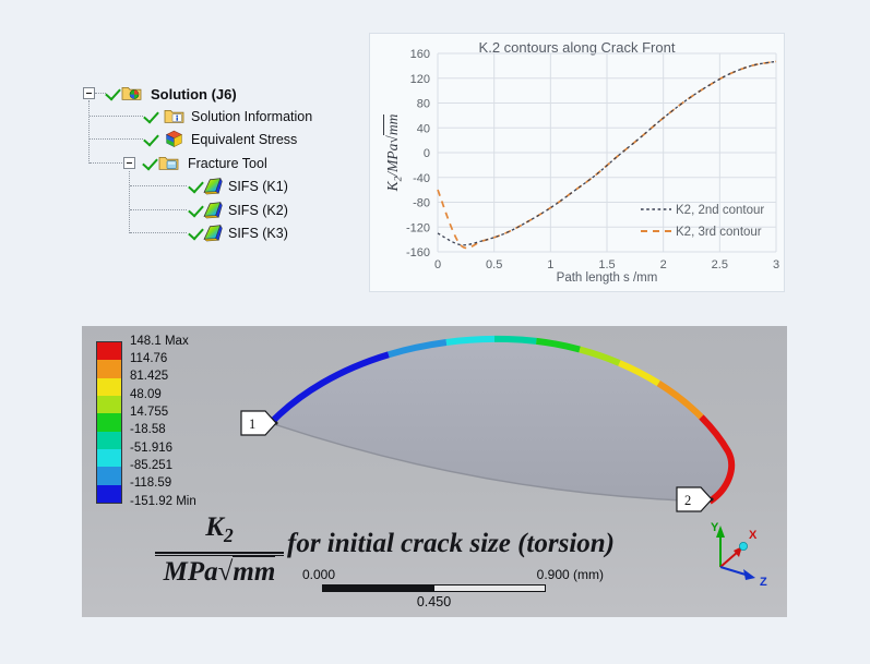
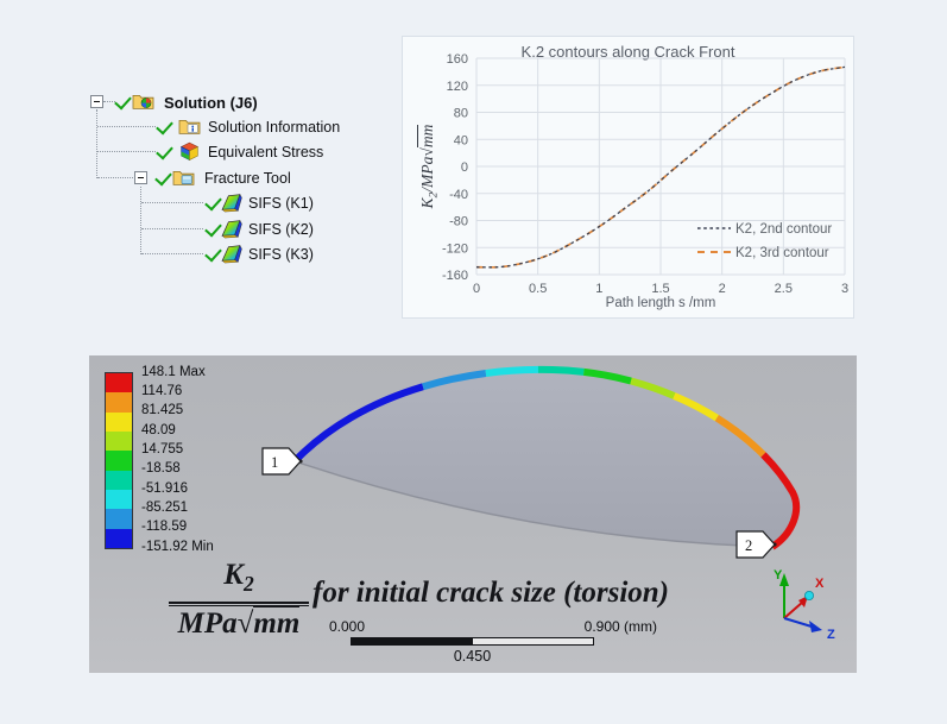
K2, 2nd contour/0: -130 -> -150
K2, 3rd contour/0: -60 -> -150
